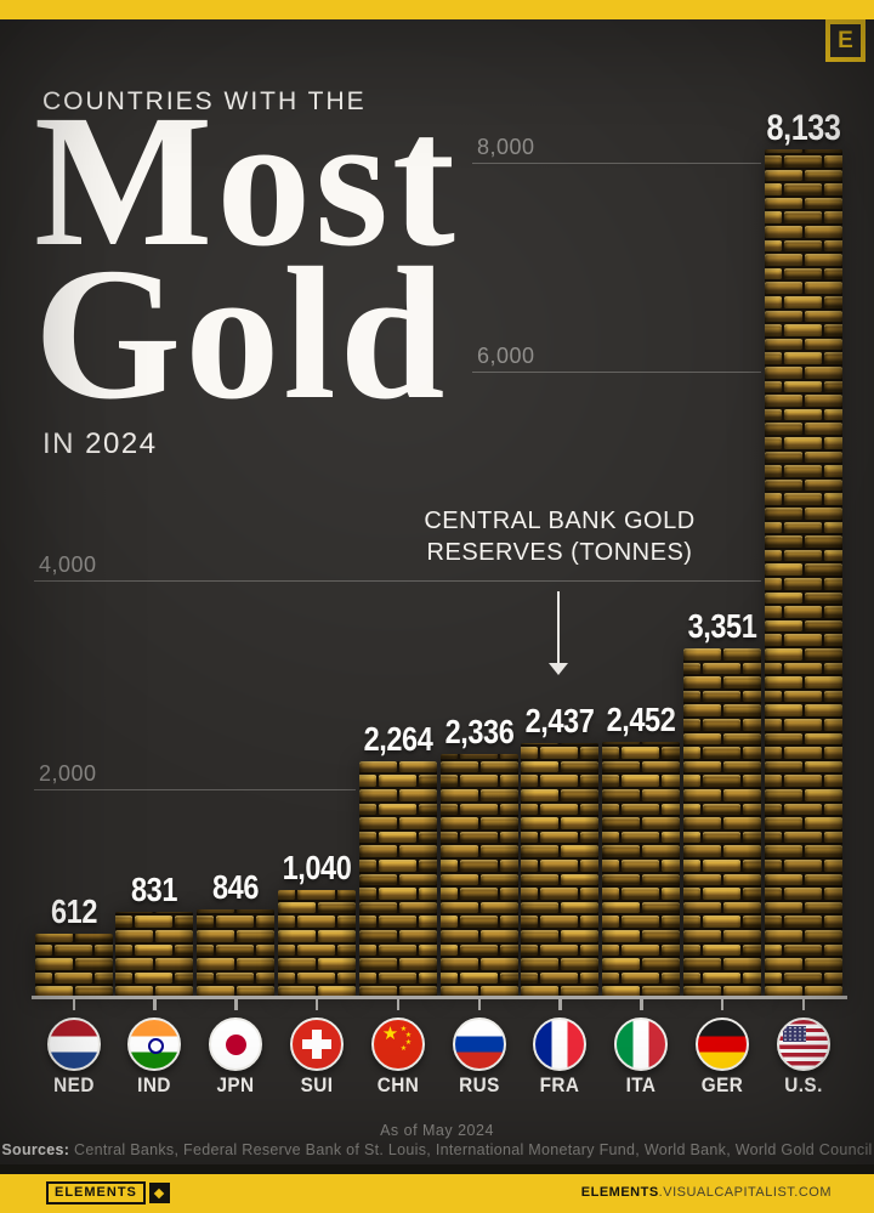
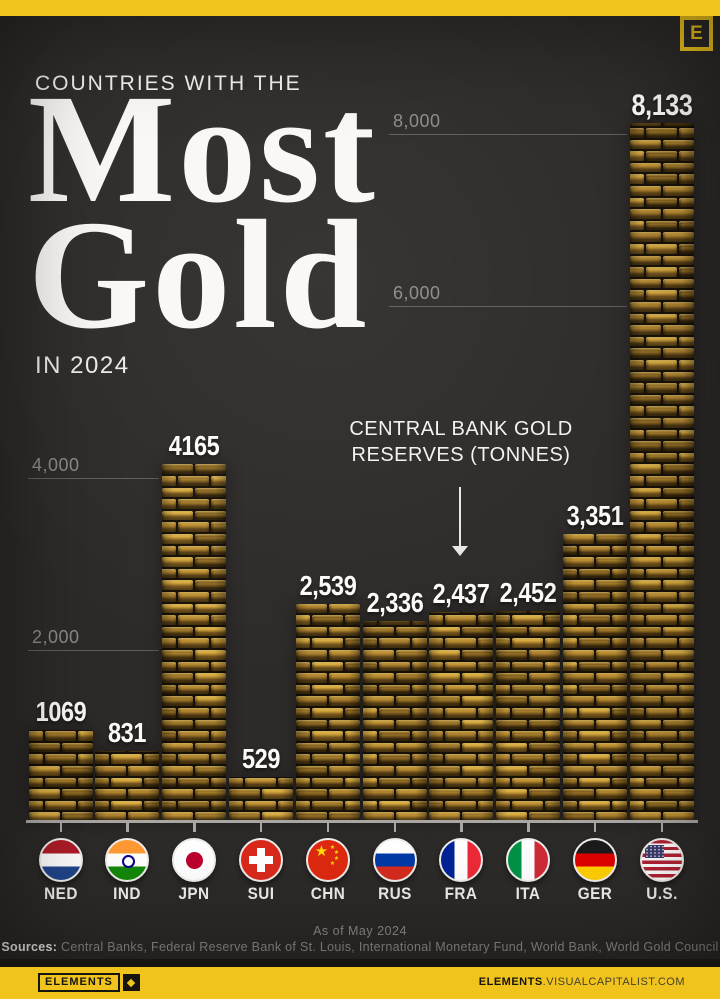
NED: 612 -> 1069
JPN: 846 -> 4165
SUI: 1,040 -> 529
CHN: 2,264 -> 2,539
